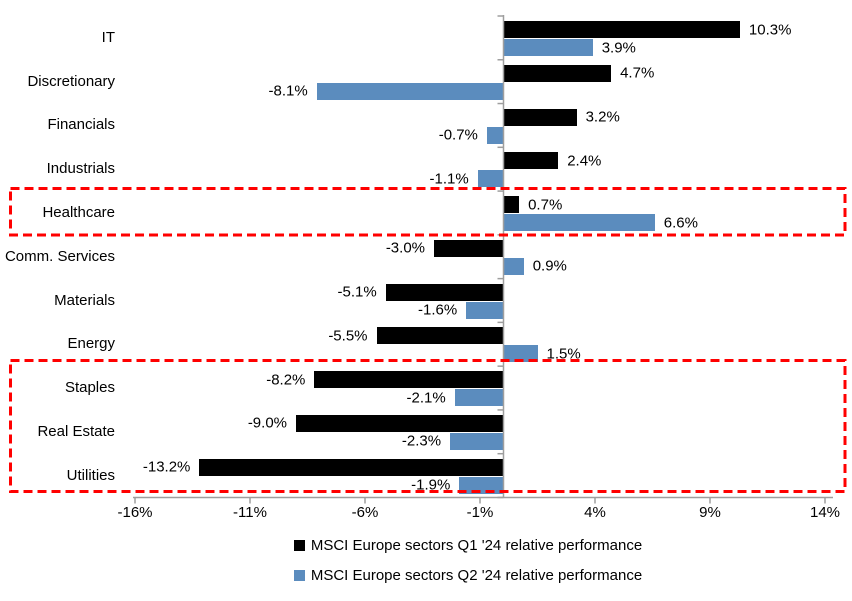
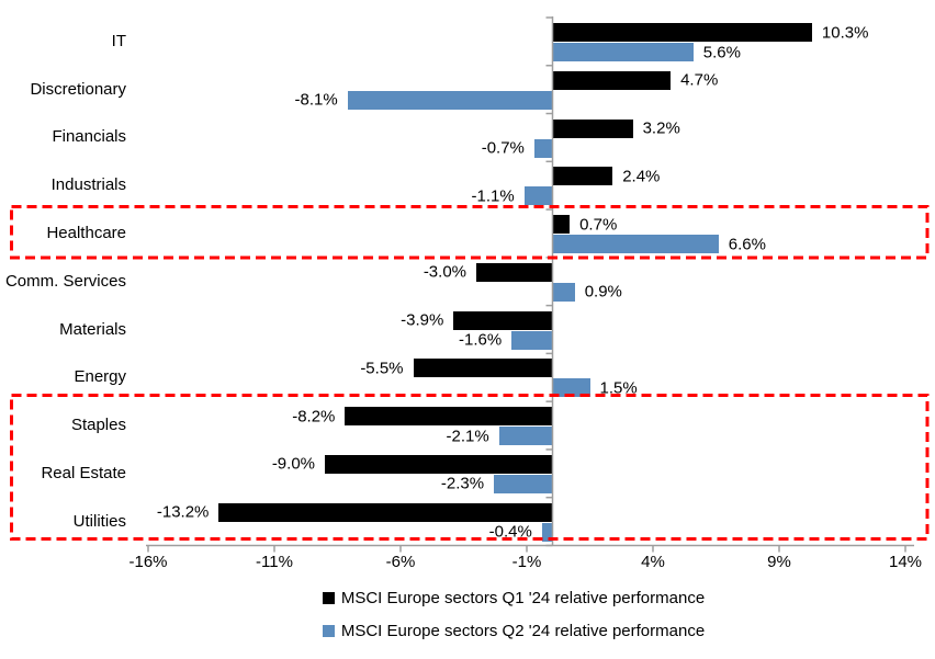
MSCI Europe sectors Q2 '24 relative performance/IT: 3.9% -> 5.6%
MSCI Europe sectors Q1 '24 relative performance/Materials: -5.1% -> -3.9%
MSCI Europe sectors Q2 '24 relative performance/Utilities: -1.9% -> -0.4%
